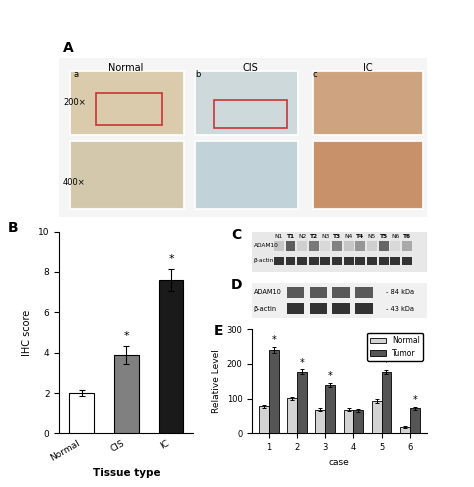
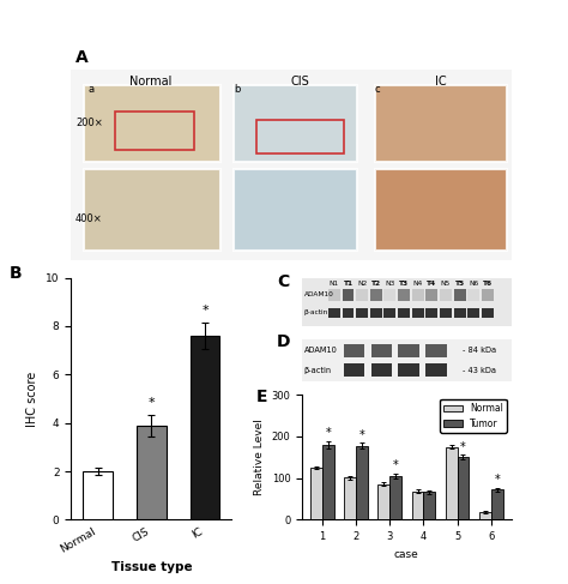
Normal/1: 78 -> 125
Tumor/1: 240 -> 180
Normal/3: 68 -> 85
Tumor/3: 140 -> 105
Normal/5: 93 -> 175
Tumor/5: 177 -> 150
